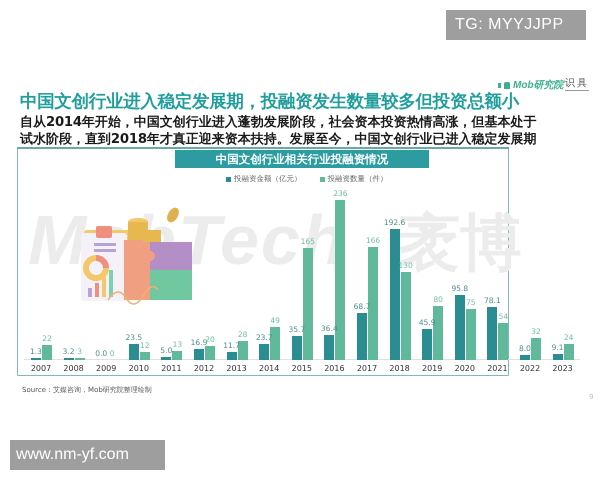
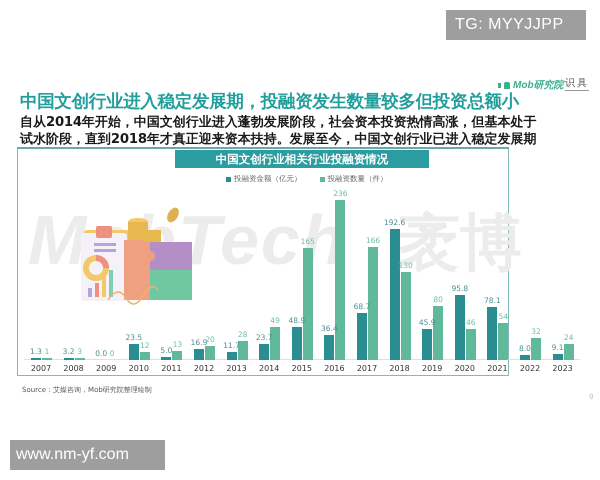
投融资数量（件）/2007: 22 -> 1
投融资金额（亿元）/2015: 35.7 -> 48.9
投融资数量（件）/2020: 75 -> 46
